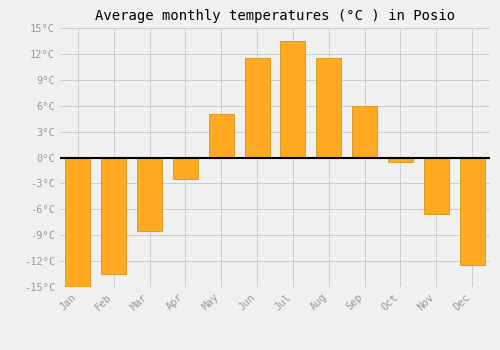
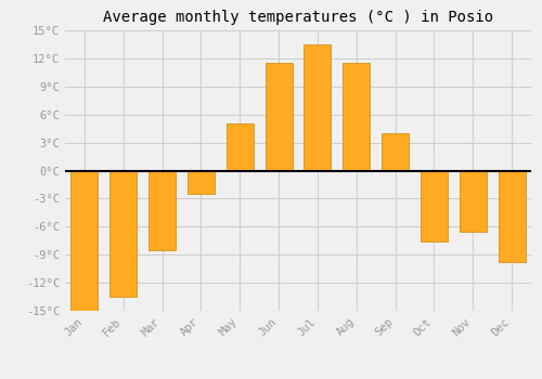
Sep: 6.0°C -> 4.0°C
Oct: -0.5°C -> -7.6°C
Dec: -12.5°C -> -9.8°C
